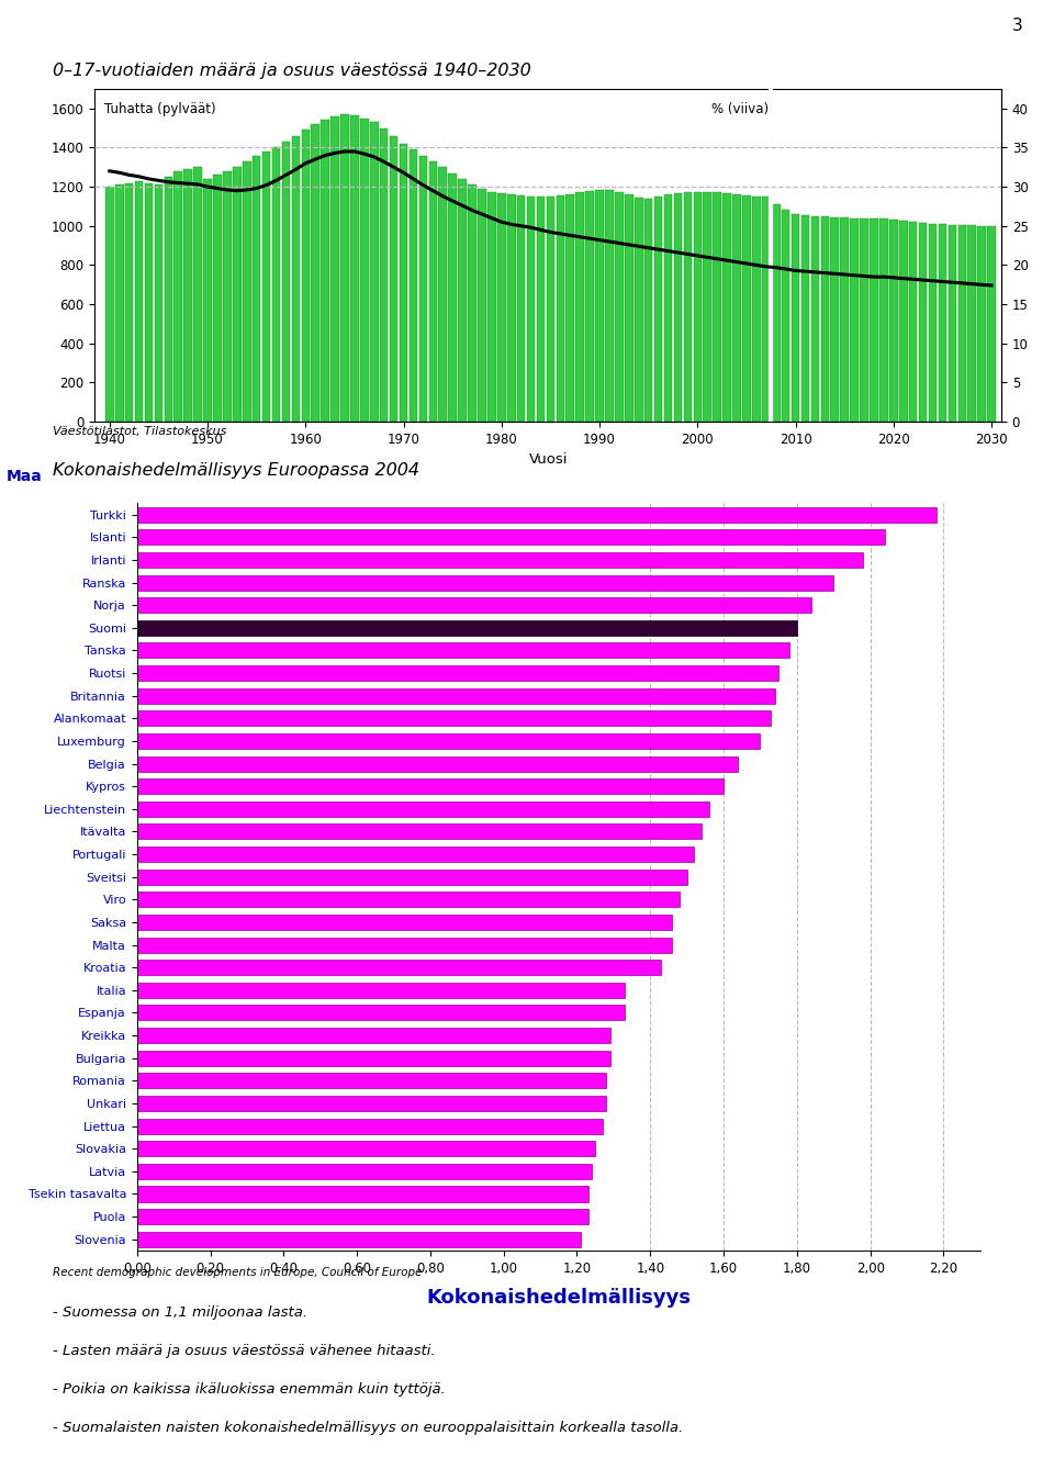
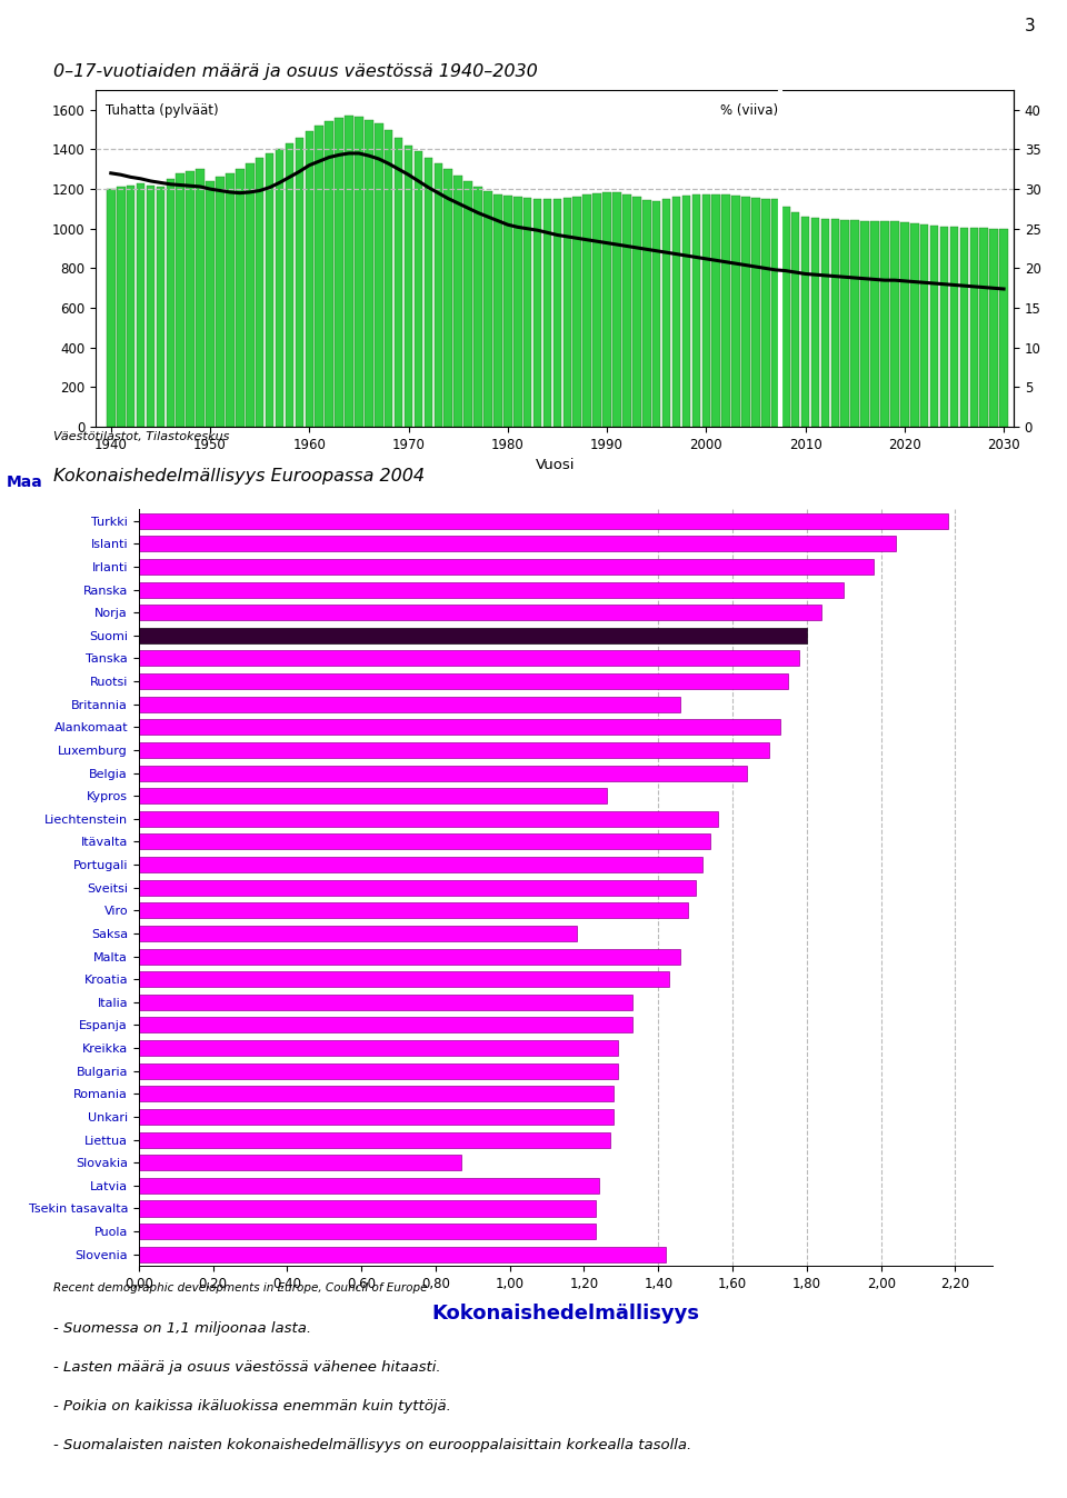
Britannia: 1,74 -> 1,46
Kypros: 1,60 -> 1,26
Saksa: 1,46 -> 1,18
Slovakia: 1,25 -> 0,87
Slovenia: 1,21 -> 1,42
